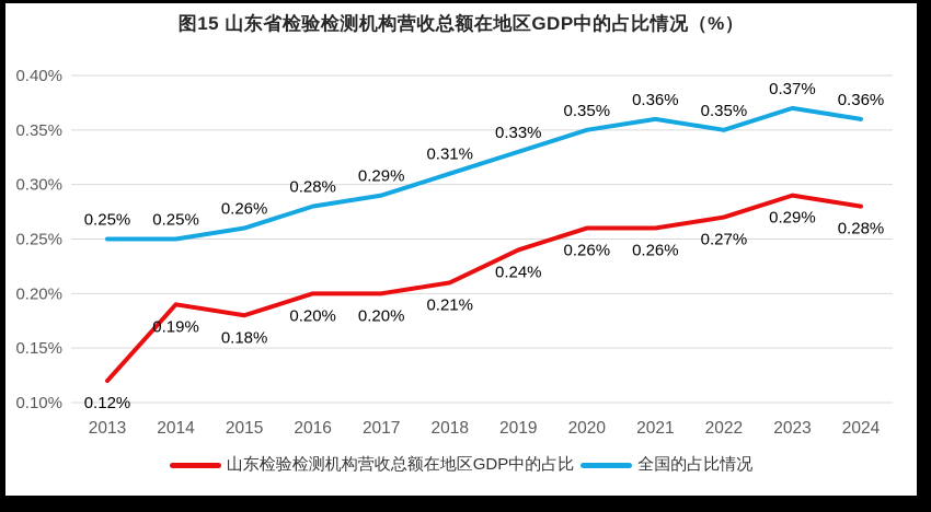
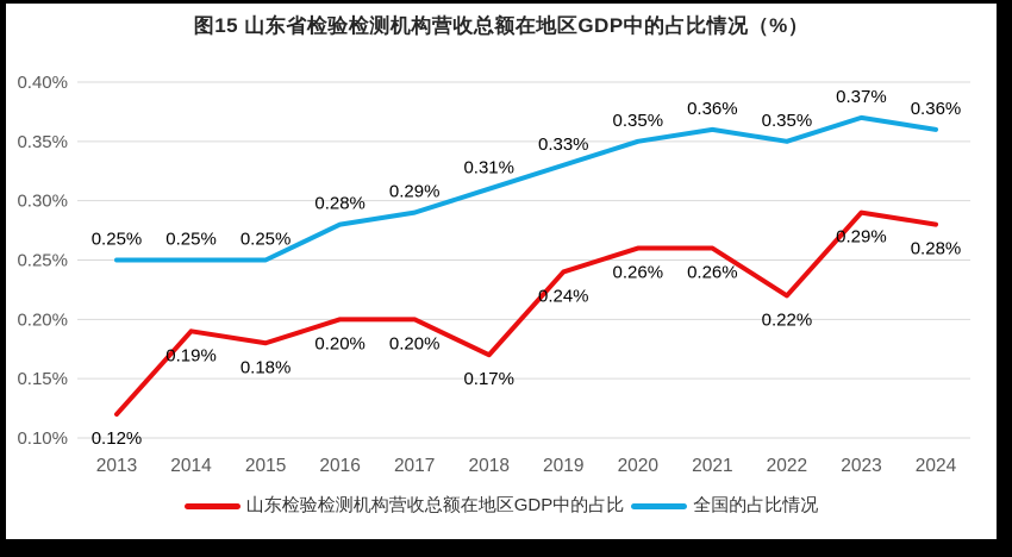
全国的占比情况/2015: 0.26% -> 0.25%
山东检验检测机构营收总额在地区GDP中的占比/2018: 0.21% -> 0.17%
山东检验检测机构营收总额在地区GDP中的占比/2022: 0.27% -> 0.22%
